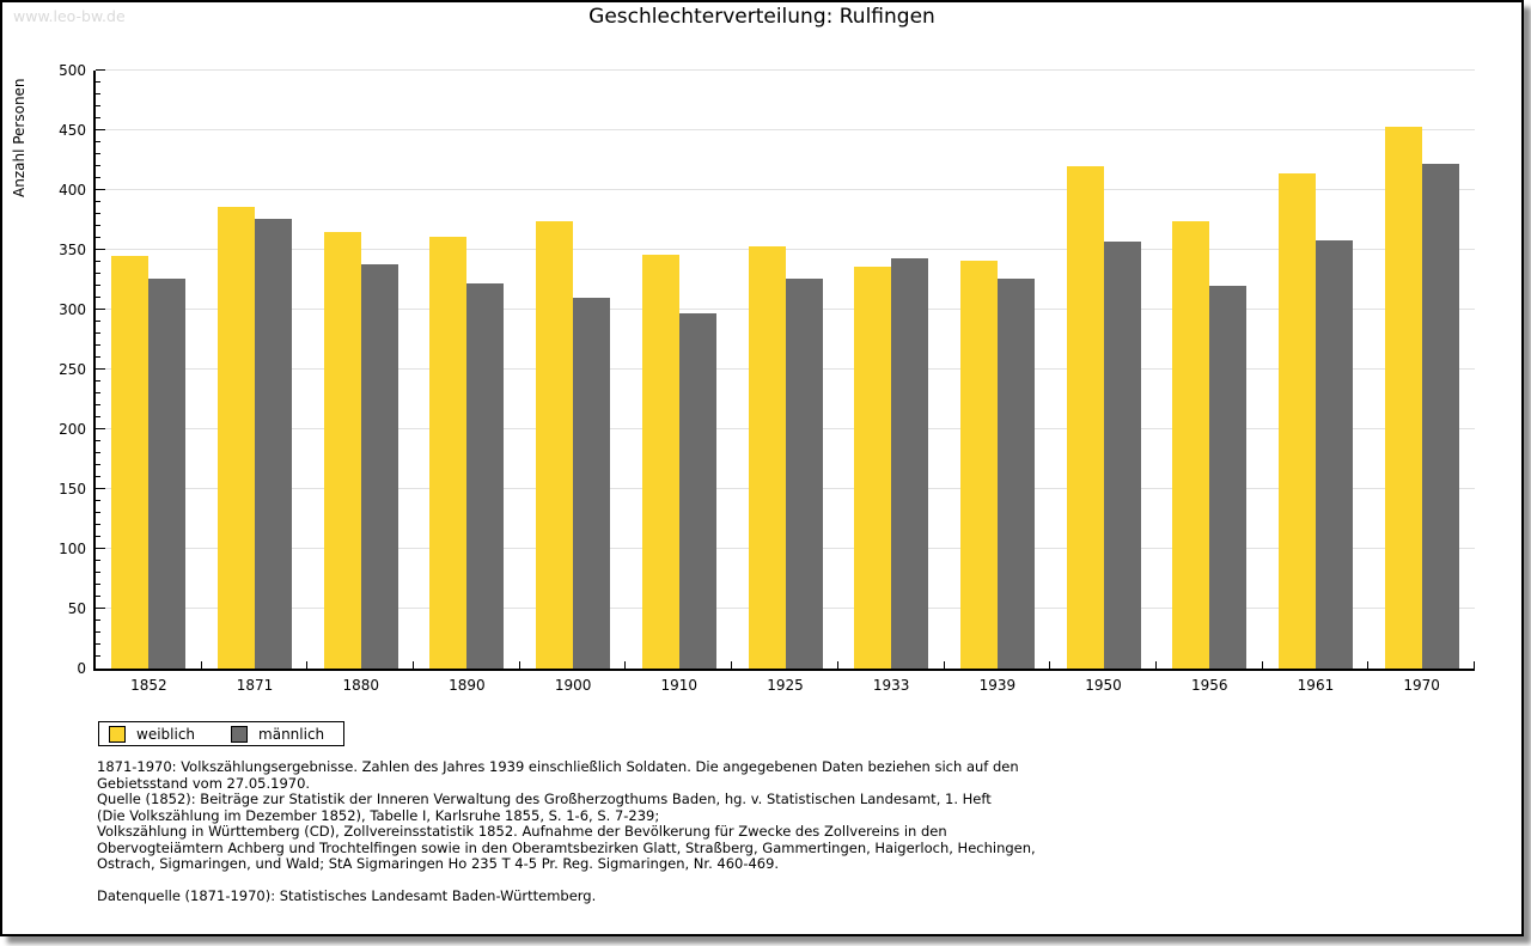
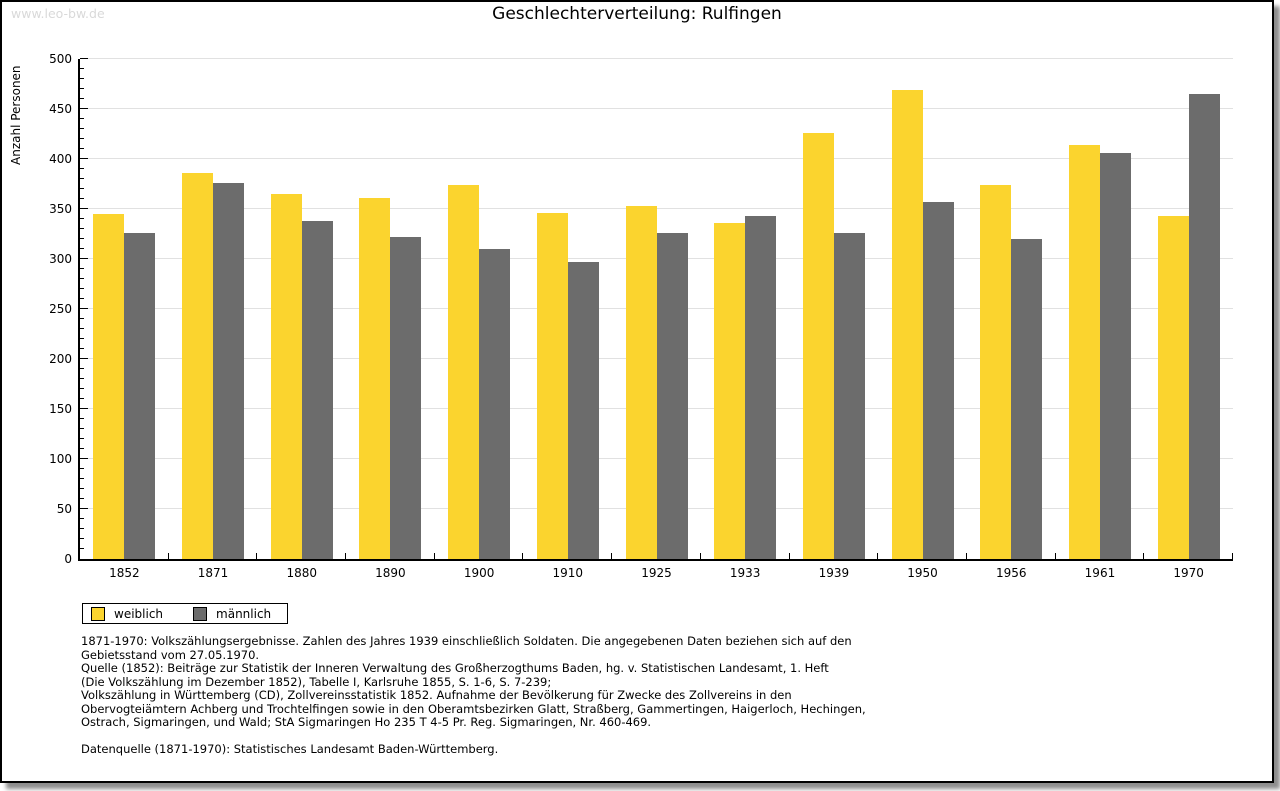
weiblich/1939: 341 -> 426
weiblich/1950: 420 -> 469
männlich/1961: 358 -> 406
weiblich/1970: 453 -> 343
männlich/1970: 422 -> 465
